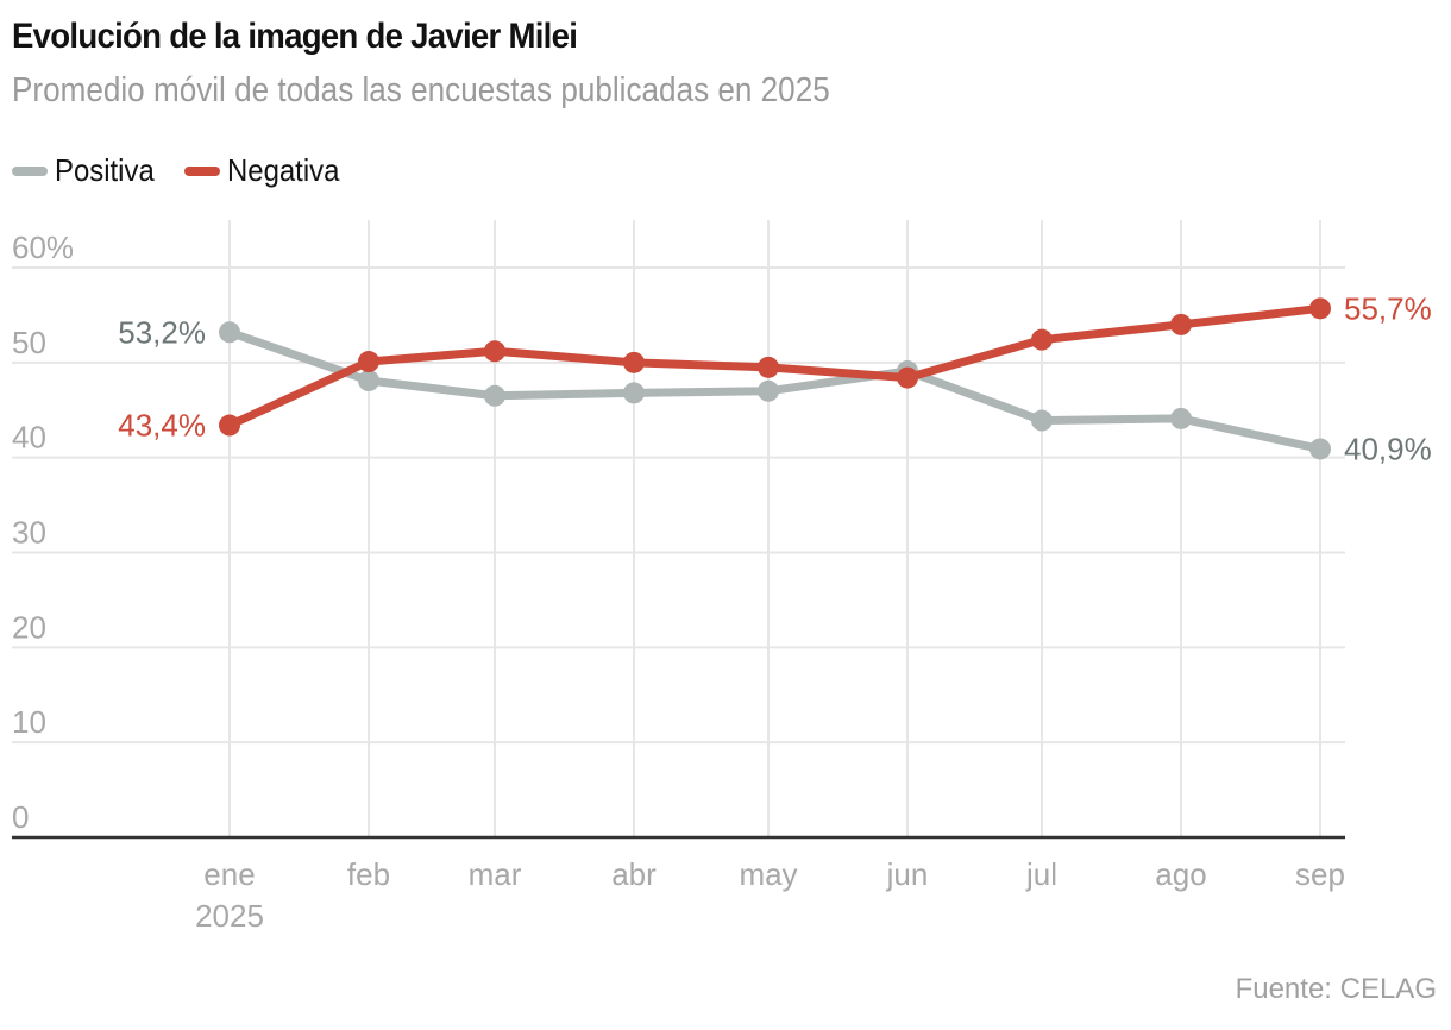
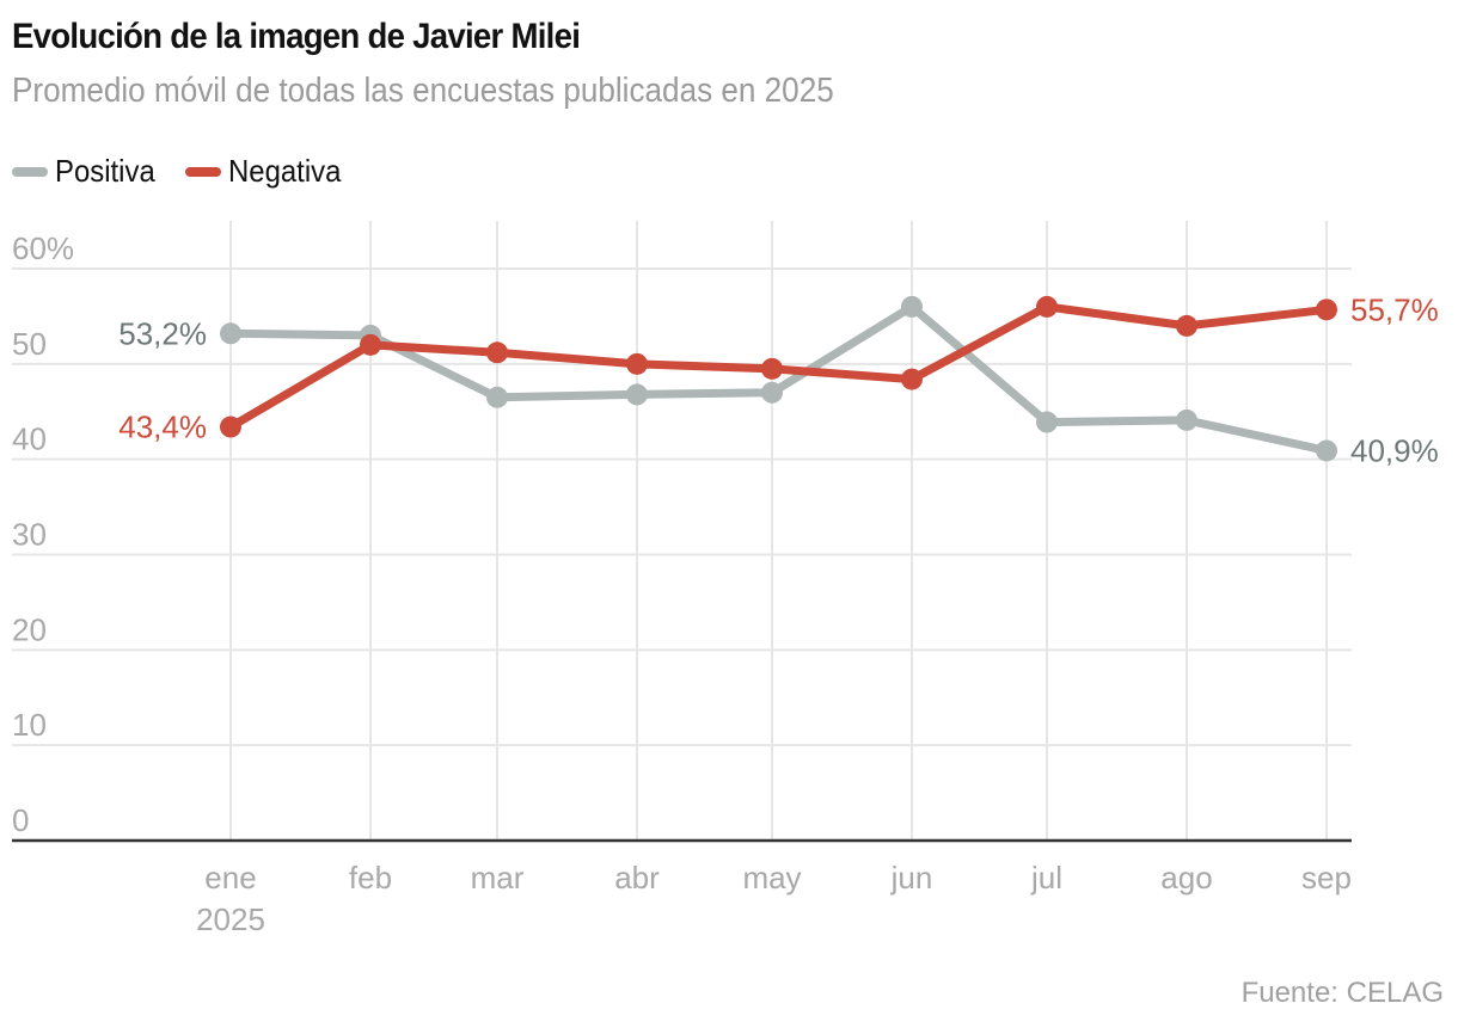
Positiva/feb: 48% -> 53%
Negativa/feb: 50% -> 52%
Positiva/jun: 49% -> 56%
Negativa/jul: 52% -> 56%
